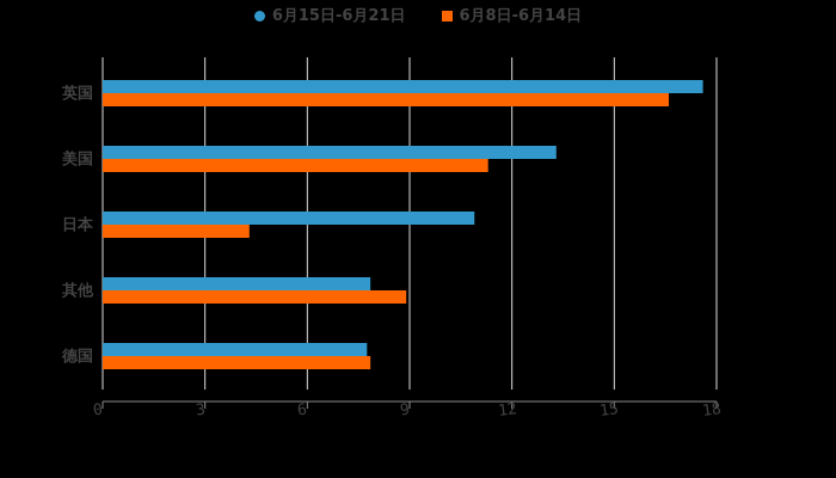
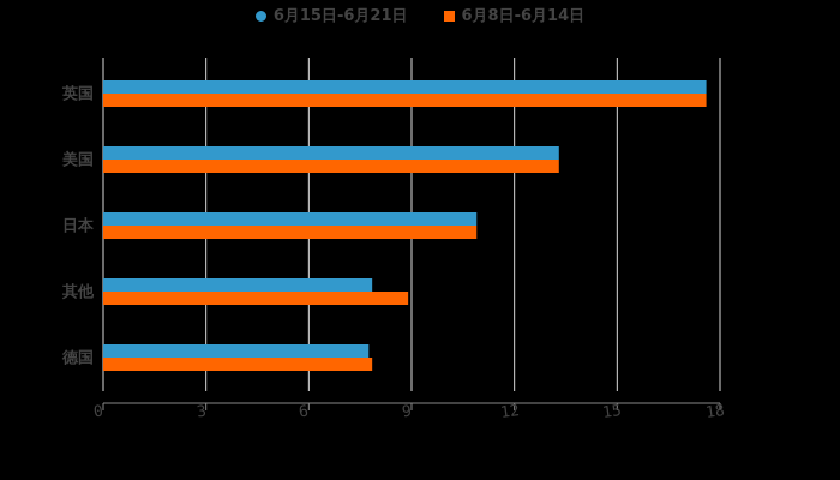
6月8日-6月14日/英国: 16.6 -> 17.6
6月8日-6月14日/美国: 11.3 -> 13.3
6月8日-6月14日/日本: 4.3 -> 10.9
